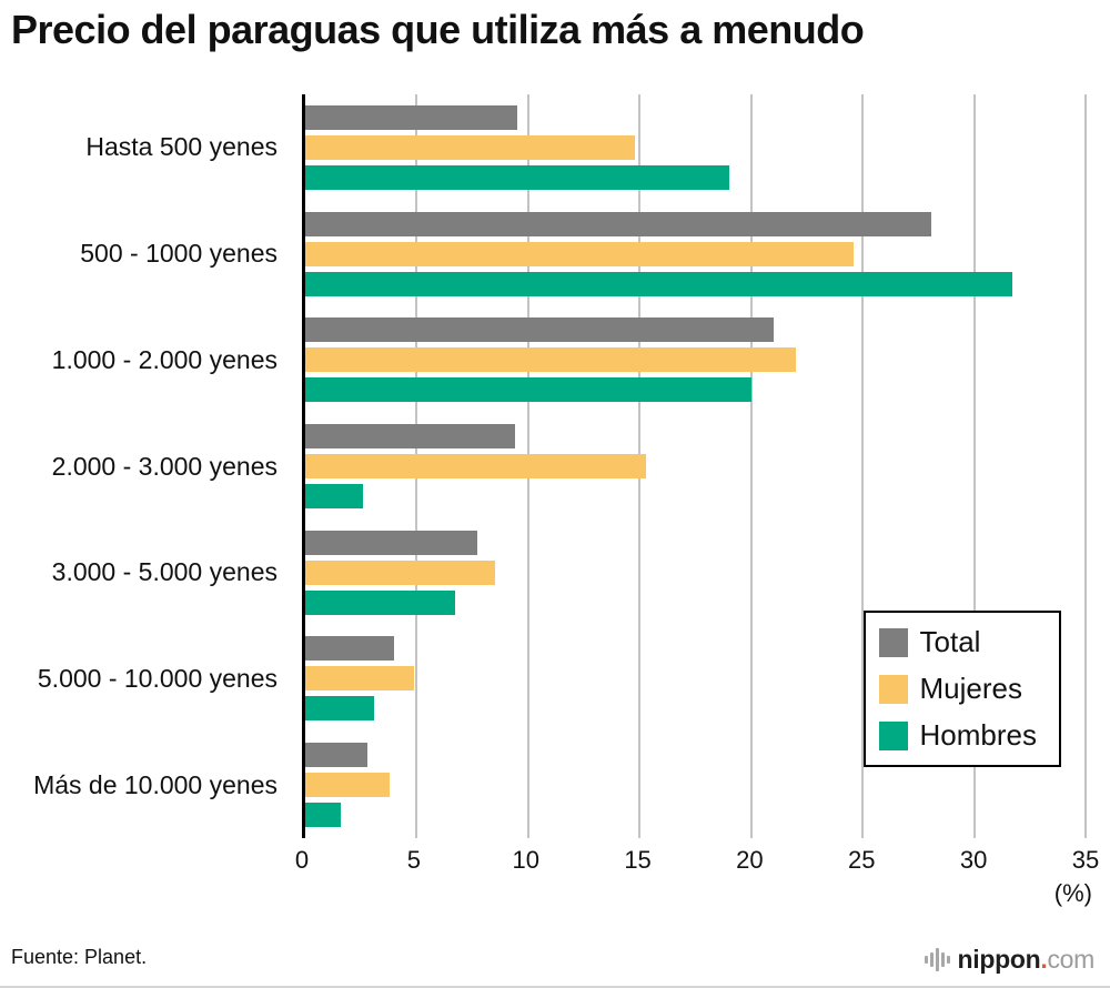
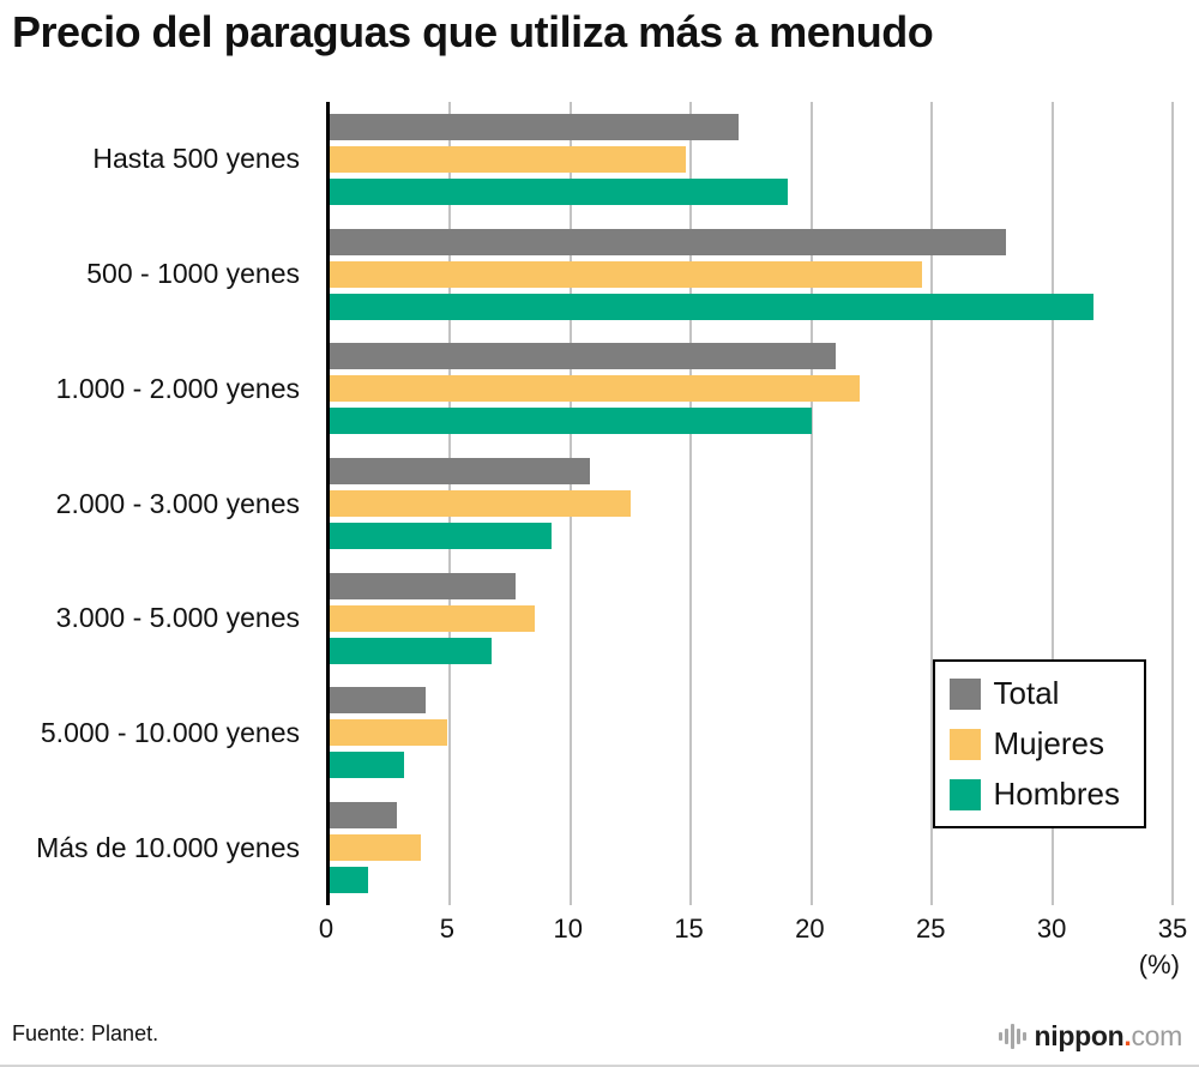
Total/Hasta 500 yenes: 9.5 -> 17.0
Total/2.000 - 3.000 yenes: 9.4 -> 10.8
Mujeres/2.000 - 3.000 yenes: 15.3 -> 12.5
Hombres/2.000 - 3.000 yenes: 2.6 -> 9.2
